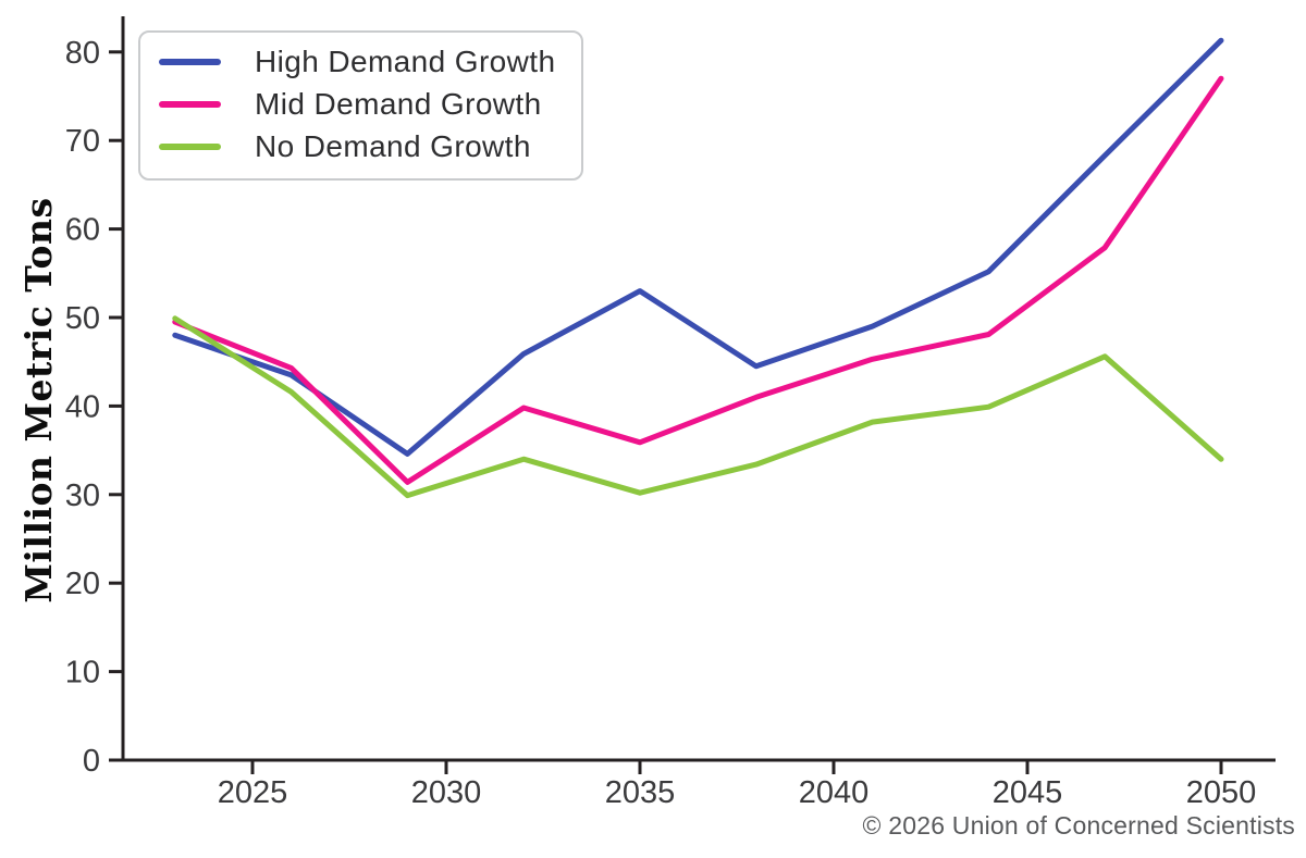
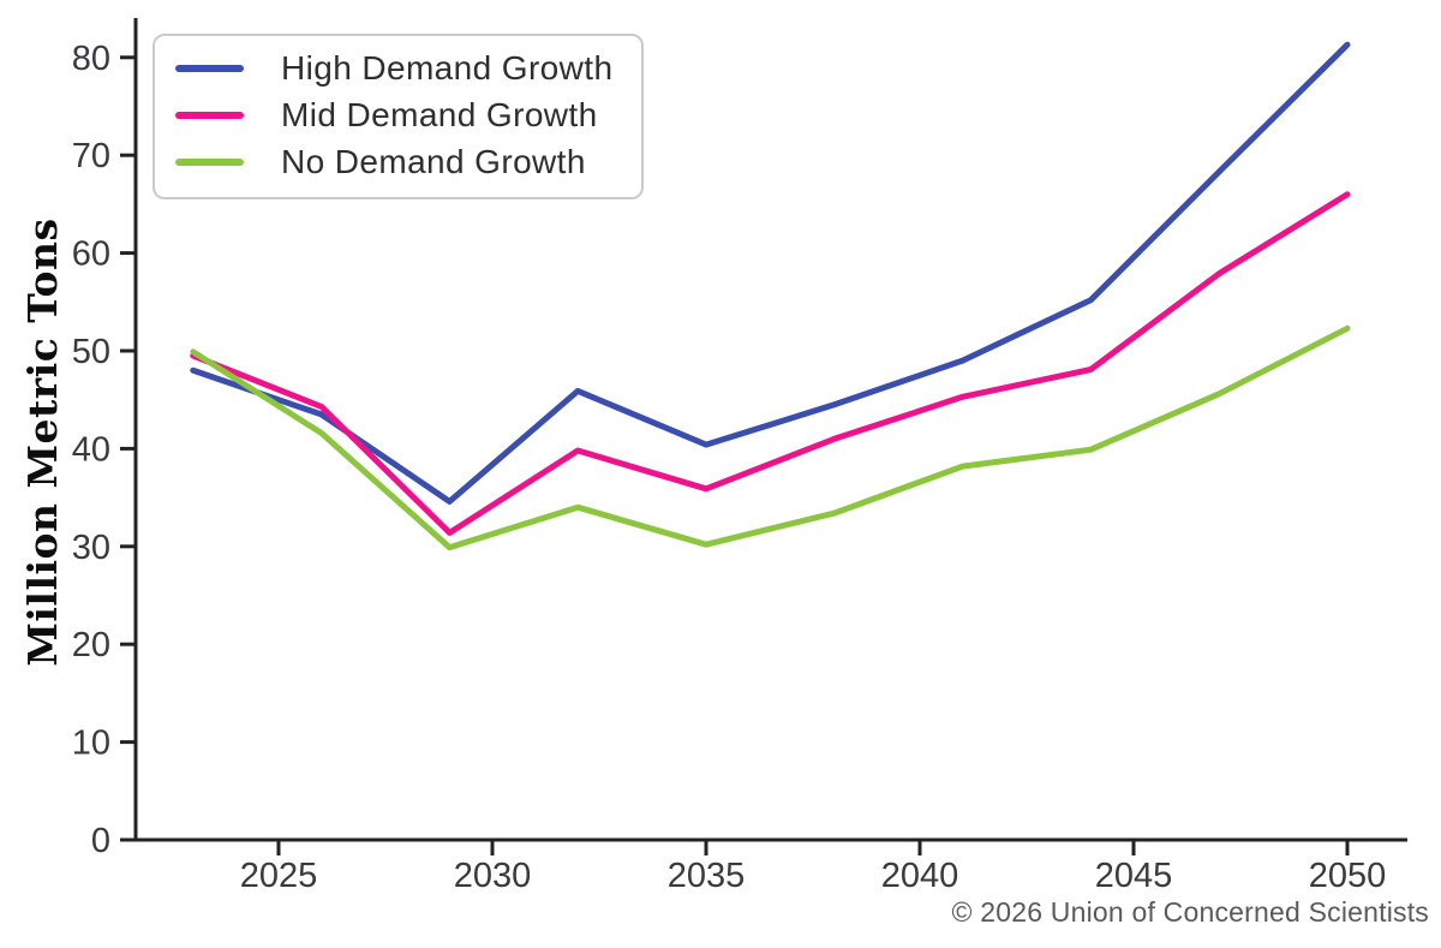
High Demand Growth/2035: 53 -> 40
Mid Demand Growth/2050: 77 -> 66
No Demand Growth/2050: 34 -> 52
